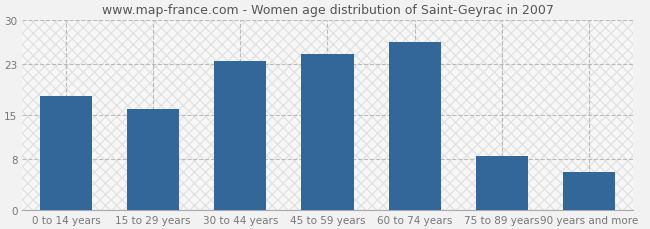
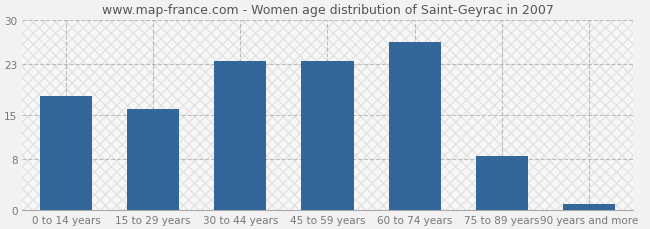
45 to 59 years: 24.6 -> 23.5
90 years and more: 6.0 -> 1.0
